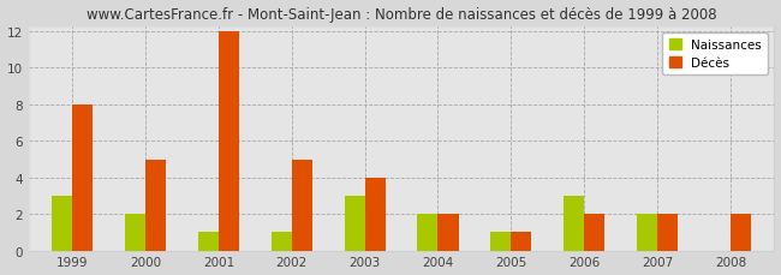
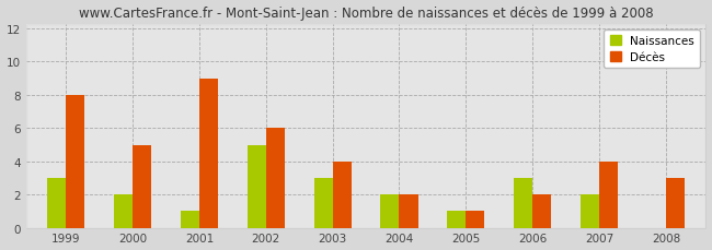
Décès/2001: 12 -> 9
Naissances/2002: 1 -> 5
Décès/2002: 5 -> 6
Décès/2007: 2 -> 4
Décès/2008: 2 -> 3
